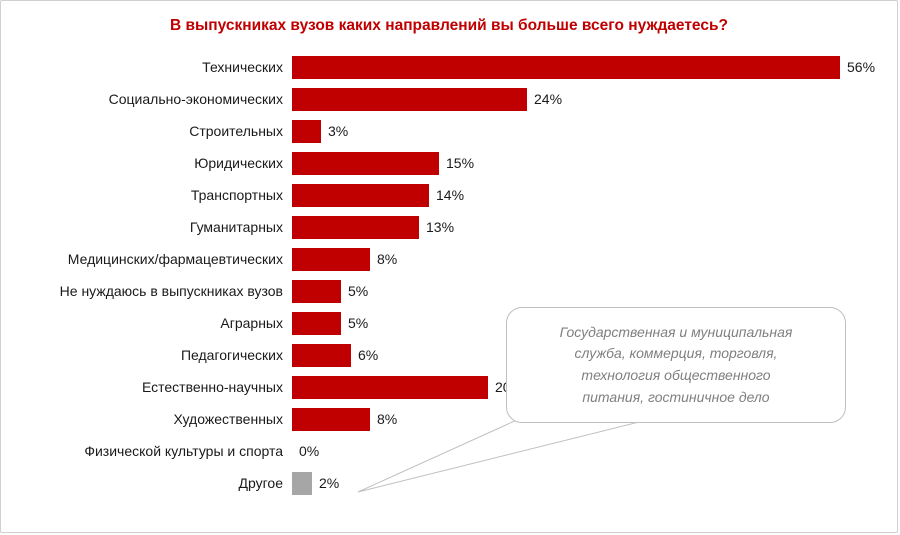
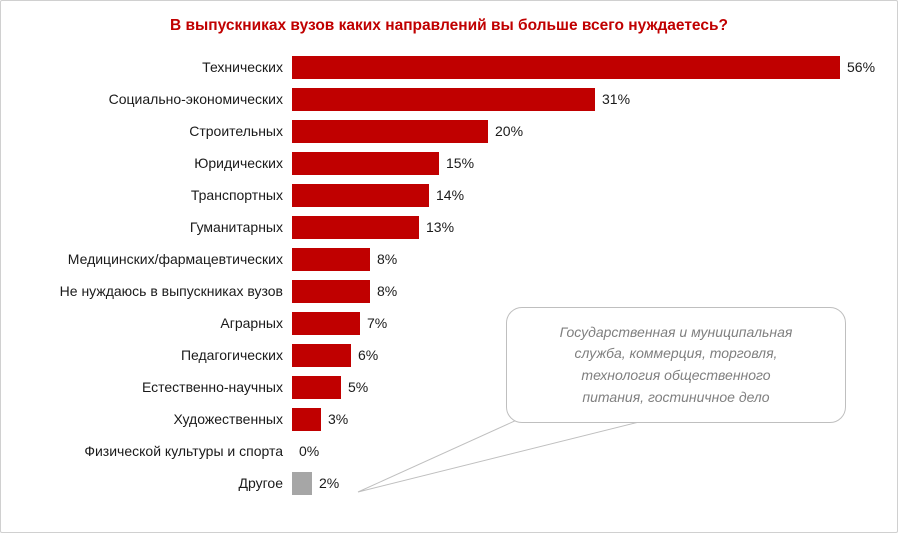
Социально-экономических: 24% -> 31%
Строительных: 3% -> 20%
Не нуждаюсь в выпускниках вузов: 5% -> 8%
Аграрных: 5% -> 7%
Естественно-научных: 20% -> 5%
Художественных: 8% -> 3%
